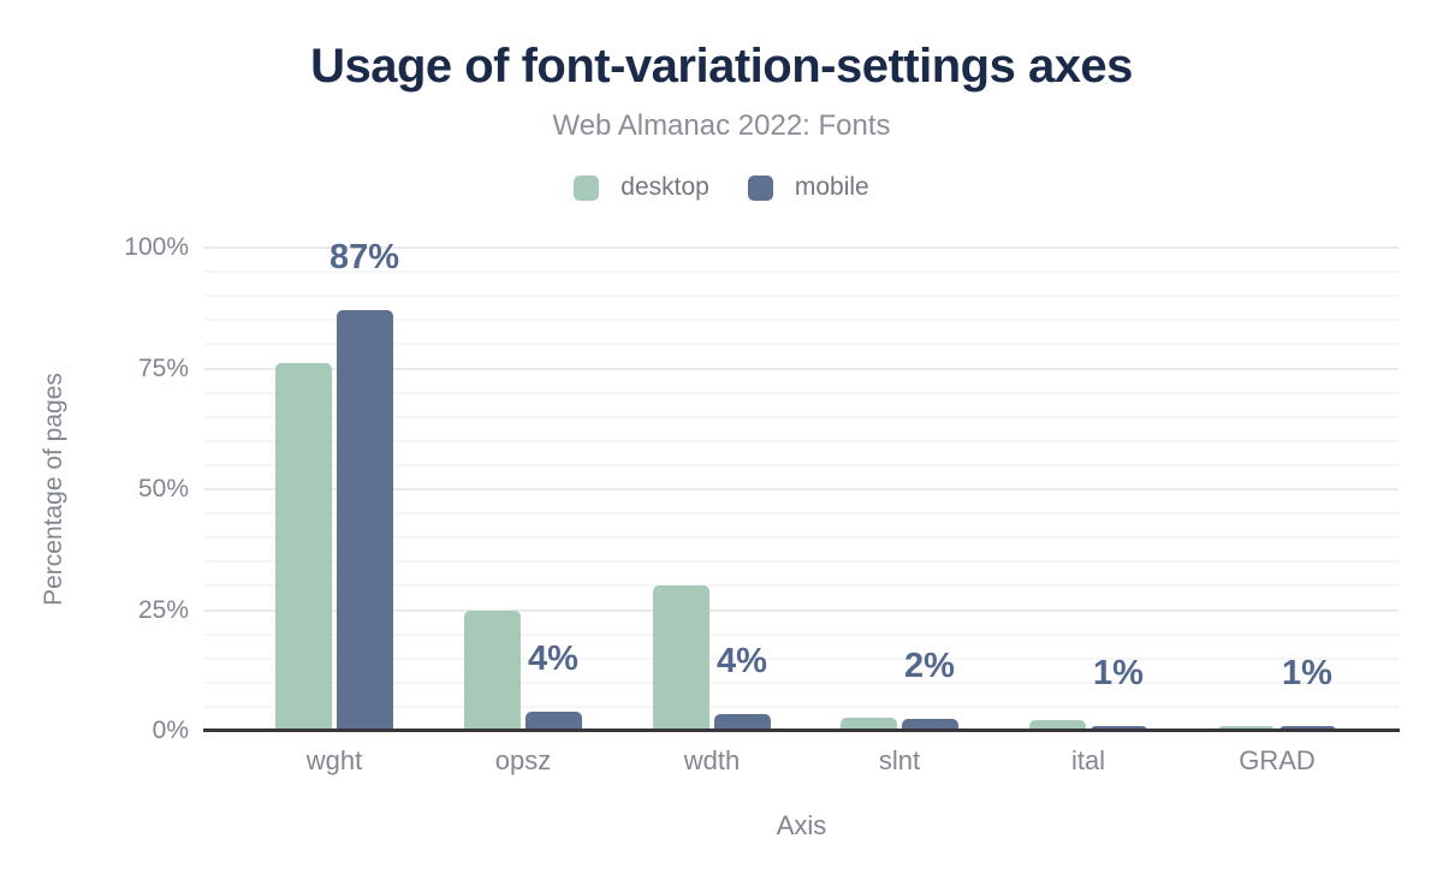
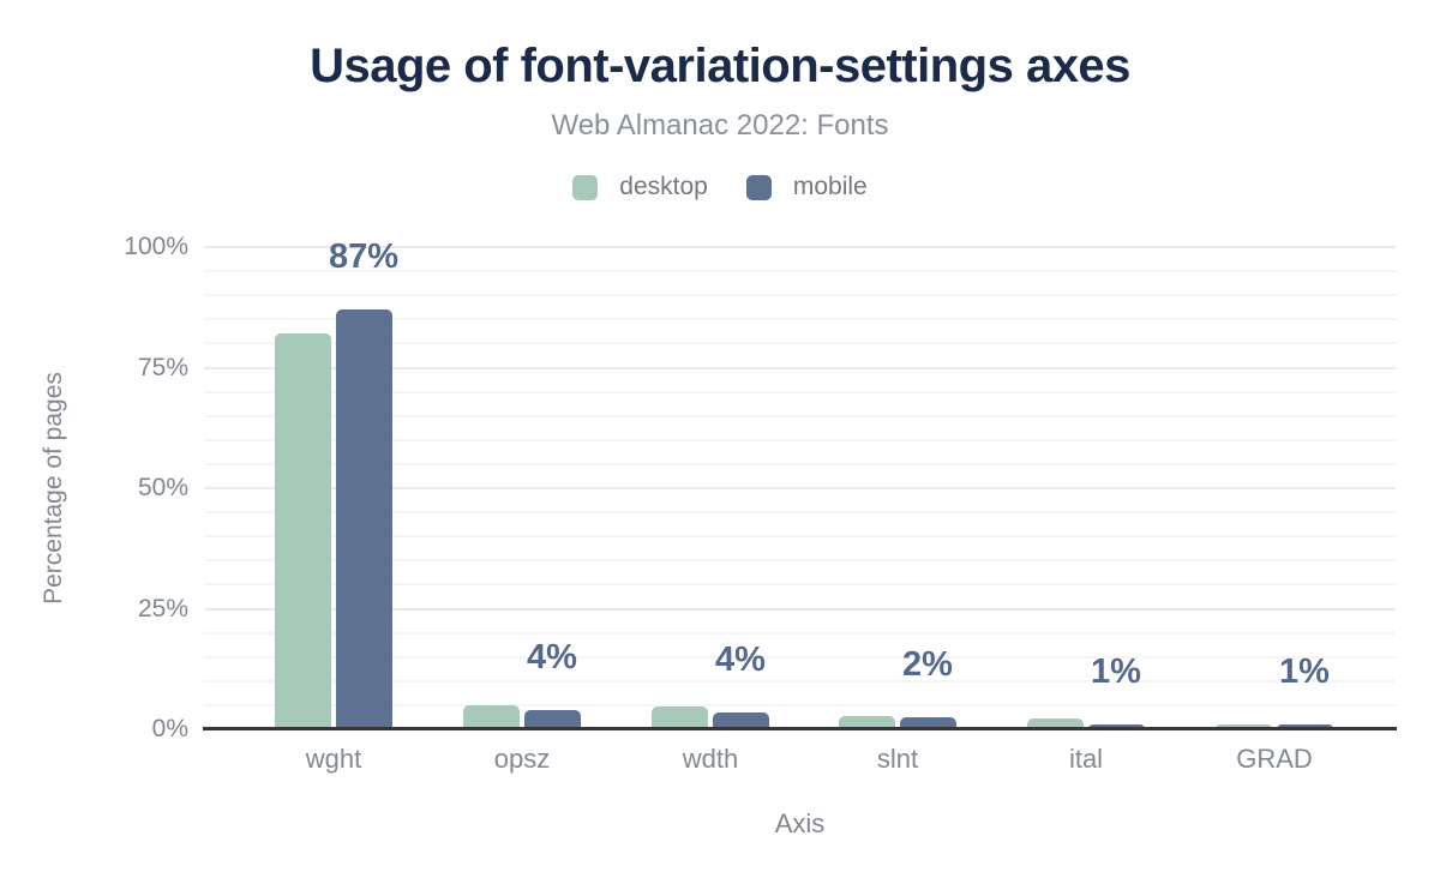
desktop/wght: 76% -> 82%
desktop/opsz: 25% -> 5%
desktop/wdth: 30% -> 5%
